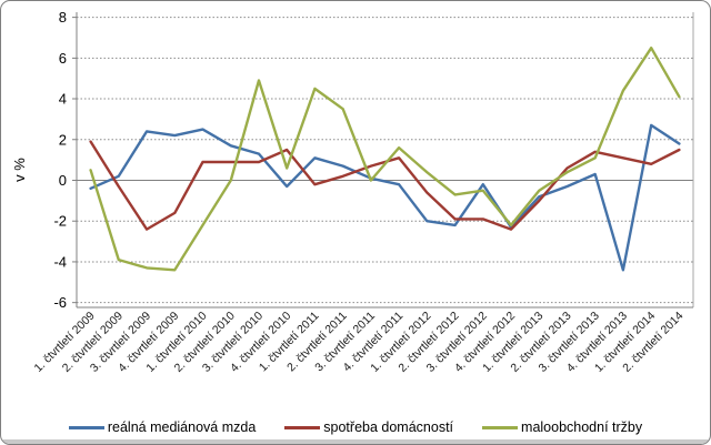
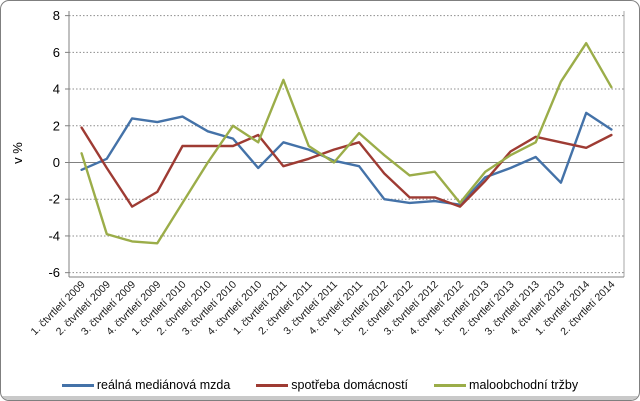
maloobchodní tržby/3. čtvrtletí 2010: 4.9 -> 2.0
maloobchodní tržby/4. čtvrtletí 2010: 0.6 -> 1.1
maloobchodní tržby/2. čtvrtletí 2011: 3.5 -> 0.9
reálná mediánová mzda/3. čtvrtletí 2012: -0.2 -> -2.1
reálná mediánová mzda/4. čtvrtletí 2013: -4.4 -> -1.1
